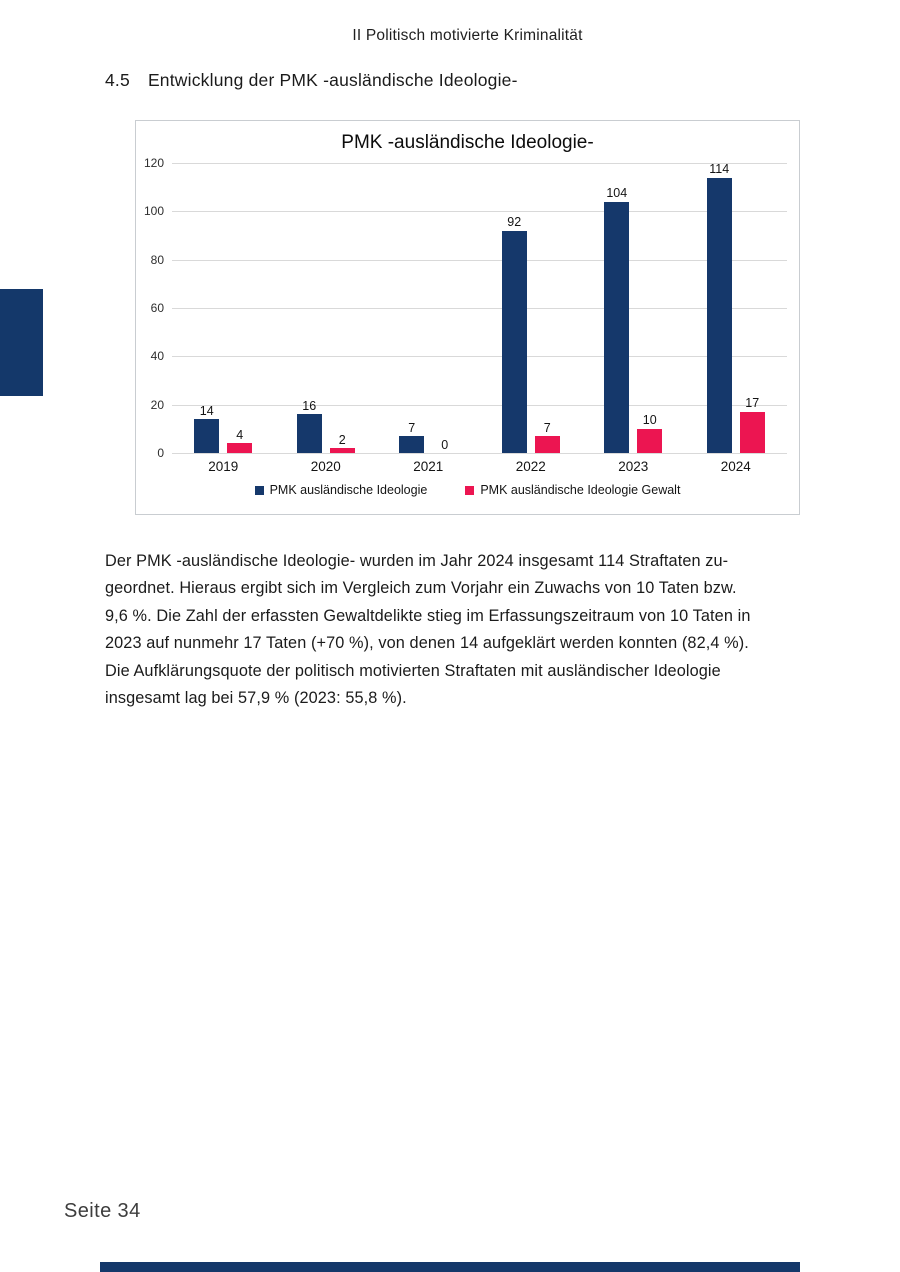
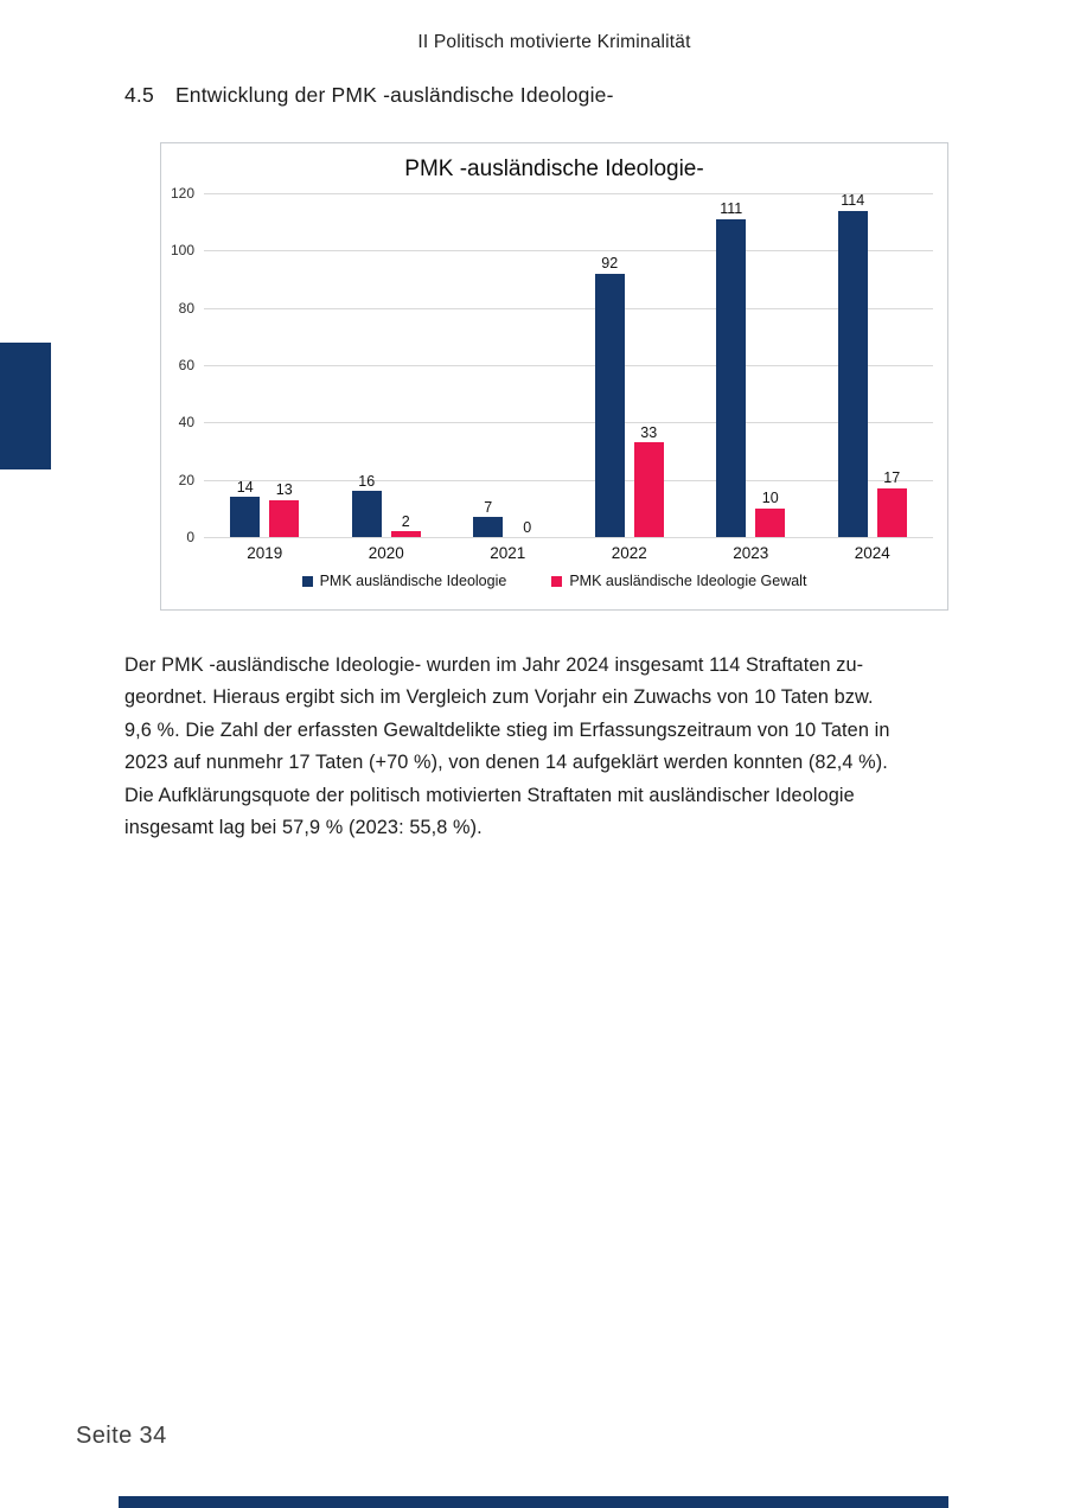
PMK ausländische Ideologie Gewalt/2019: 4 -> 13
PMK ausländische Ideologie Gewalt/2022: 7 -> 33
PMK ausländische Ideologie/2023: 104 -> 111
